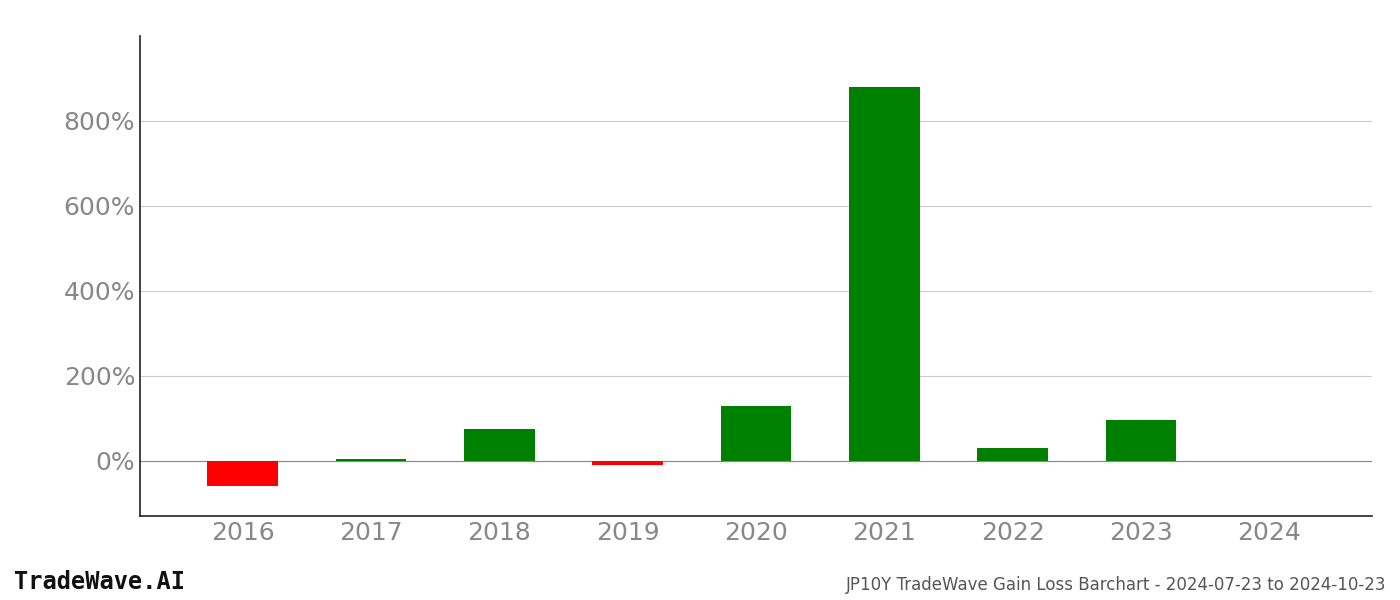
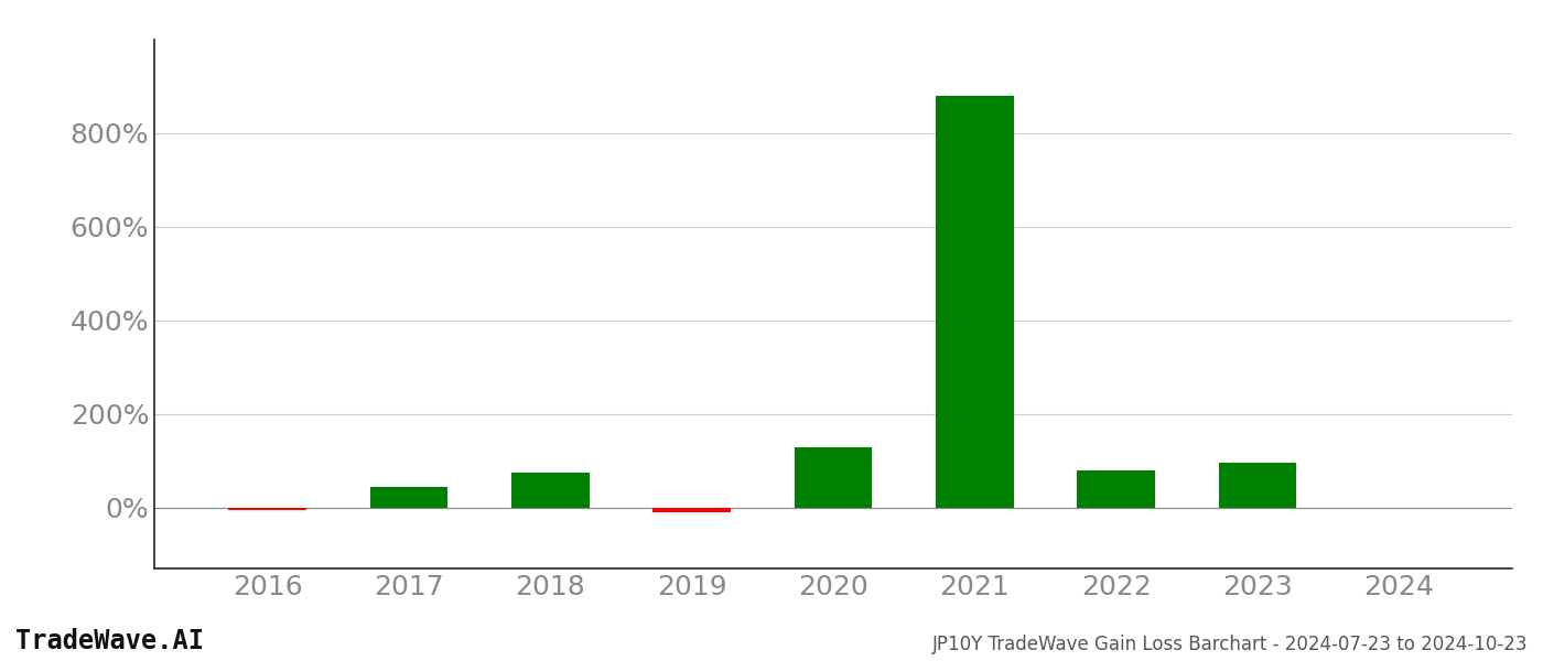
2016: -60% -> -5%
2017: 5% -> 45%
2022: 30% -> 80%
